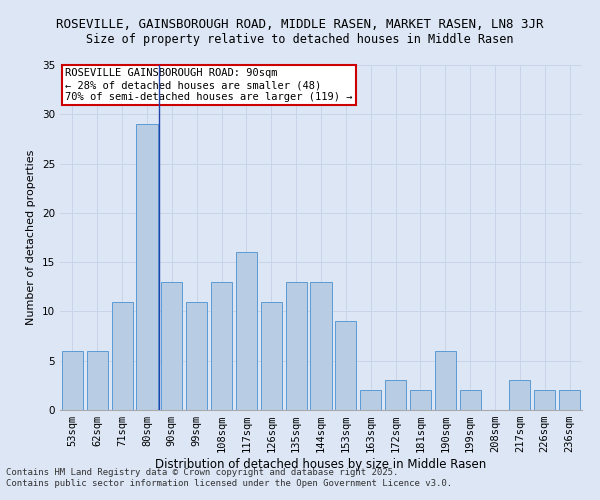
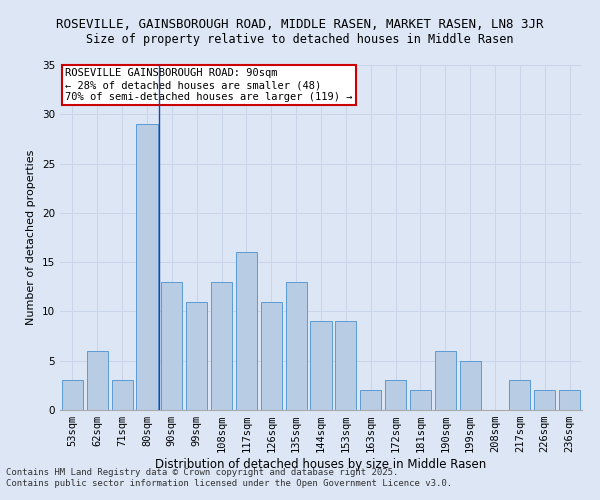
53sqm: 6 -> 3
71sqm: 11 -> 3
144sqm: 13 -> 9
199sqm: 2 -> 5
